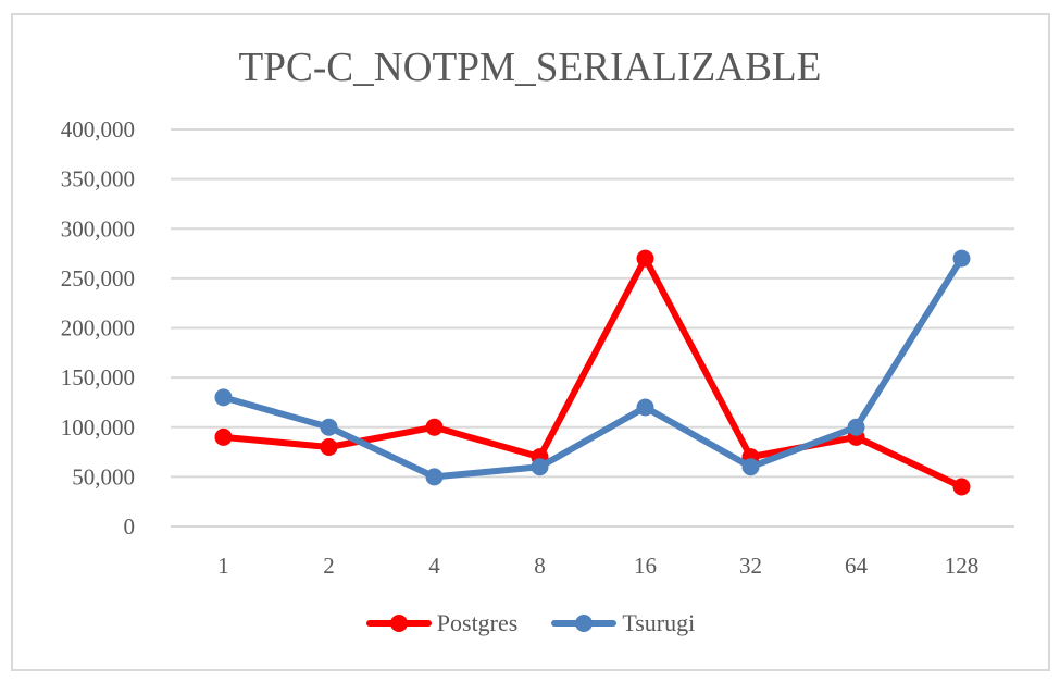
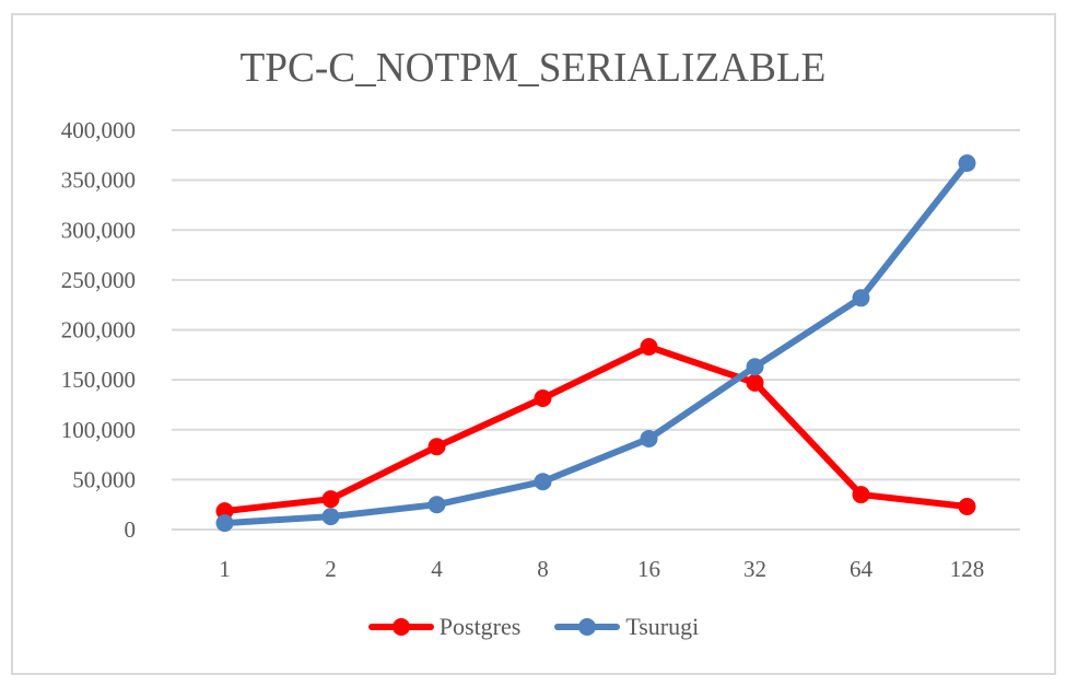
Postgres/1: 90000 -> 20000
Tsurugi/1: 130000 -> 10000
Postgres/2: 80000 -> 30000
Tsurugi/2: 100000 -> 10000
Postgres/4: 100000 -> 80000
Tsurugi/4: 50000 -> 20000
Postgres/8: 70000 -> 130000
Tsurugi/8: 60000 -> 50000
Postgres/16: 270000 -> 180000
Tsurugi/16: 120000 -> 90000
Postgres/32: 70000 -> 150000
Tsurugi/32: 60000 -> 160000
Postgres/64: 90000 -> 40000
Tsurugi/64: 100000 -> 230000
Postgres/128: 40000 -> 20000
Tsurugi/128: 270000 -> 370000
